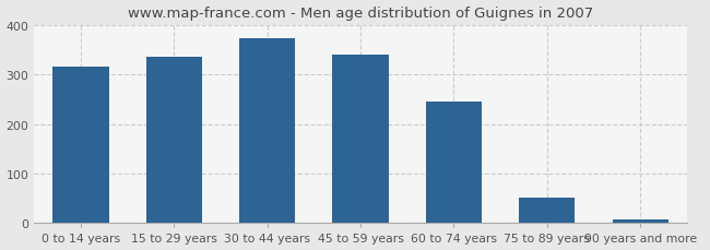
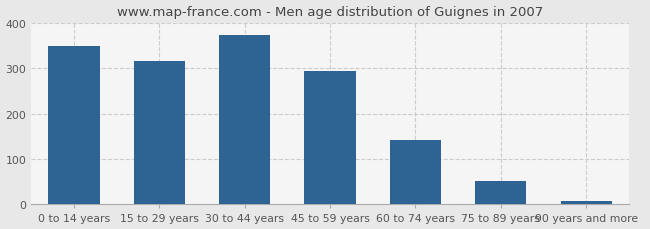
0 to 14 years: 315 -> 348
15 to 29 years: 335 -> 315
45 to 59 years: 340 -> 295
60 to 74 years: 245 -> 143
